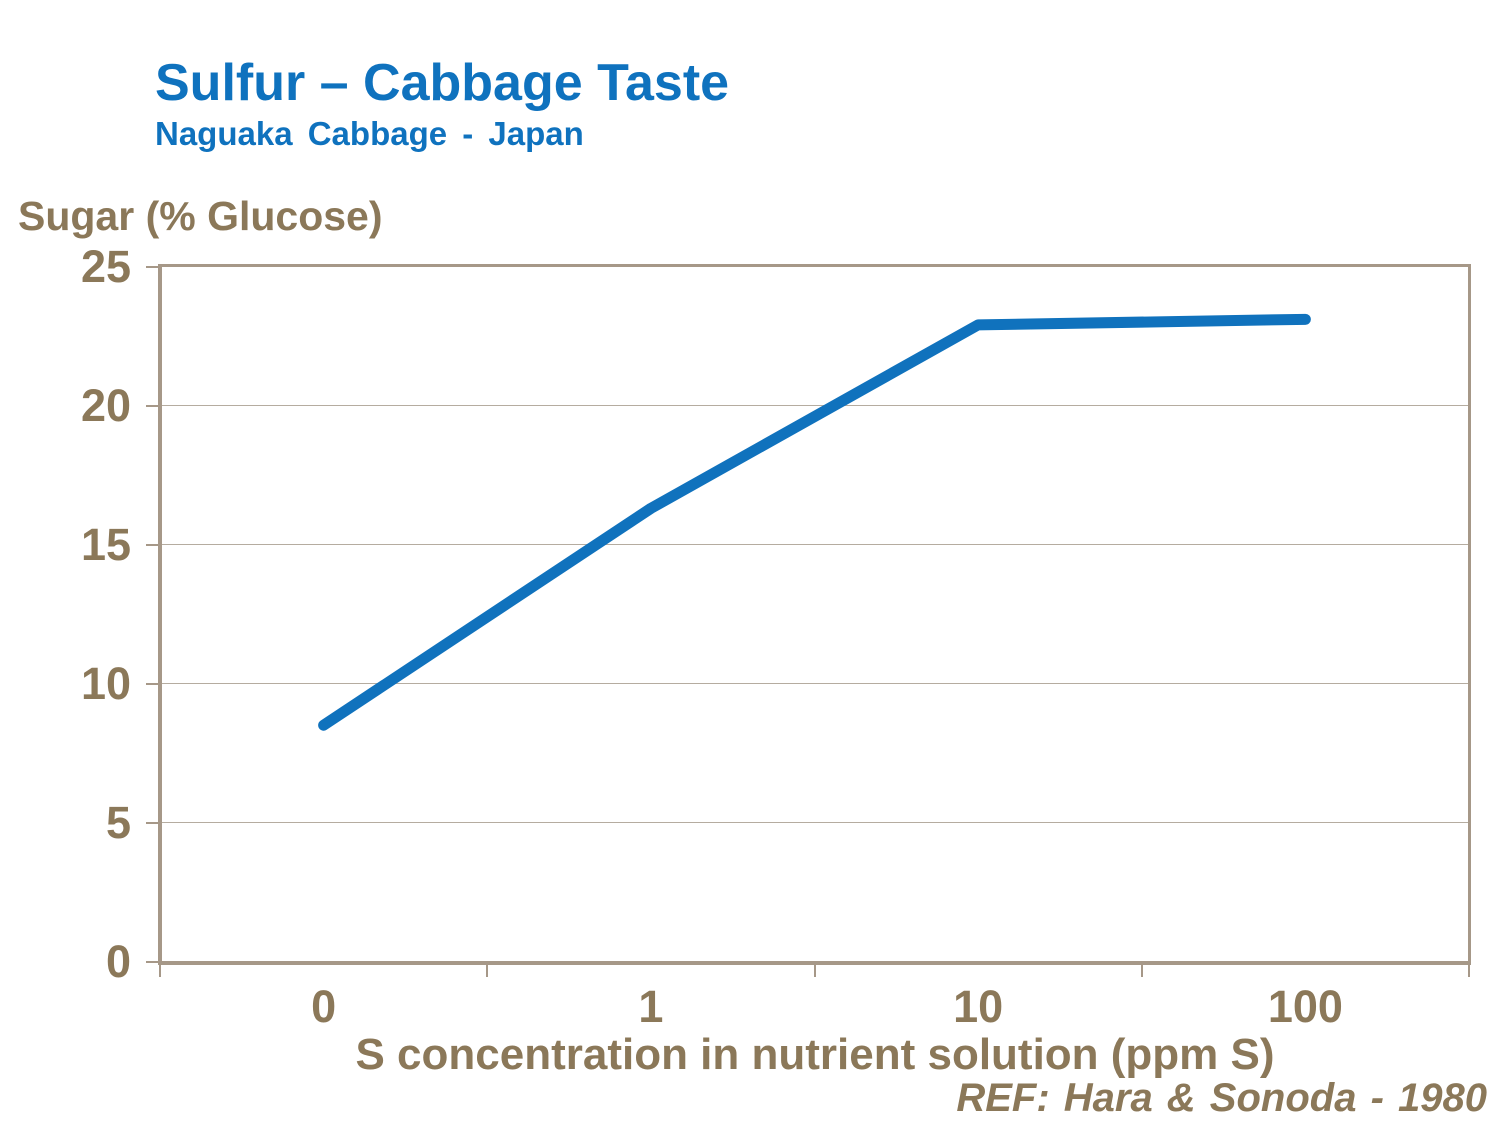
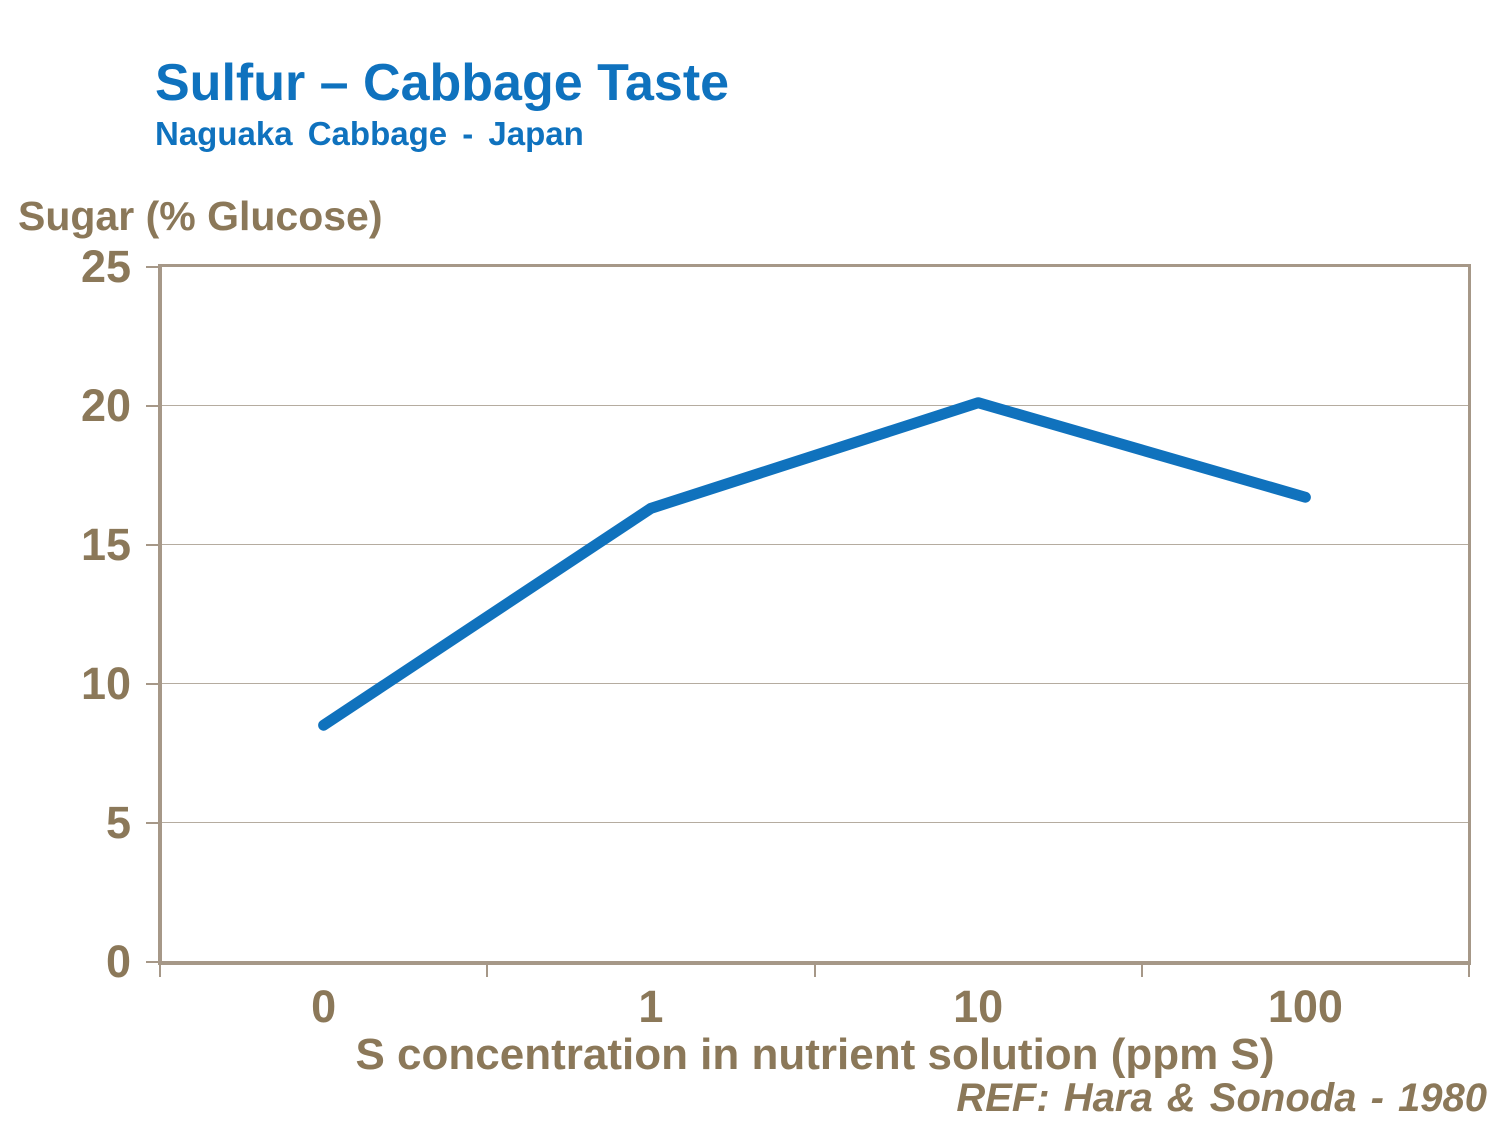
10: 22.9 -> 20.1
100: 23.1 -> 16.7
